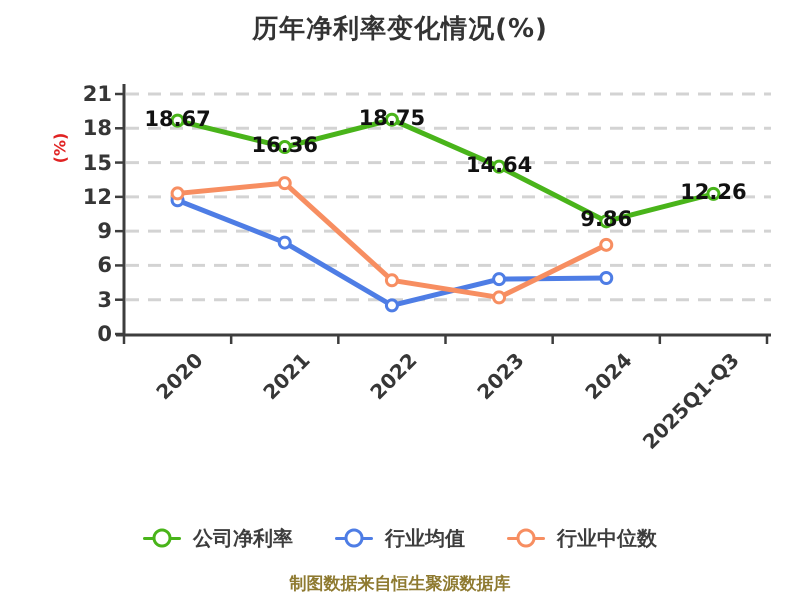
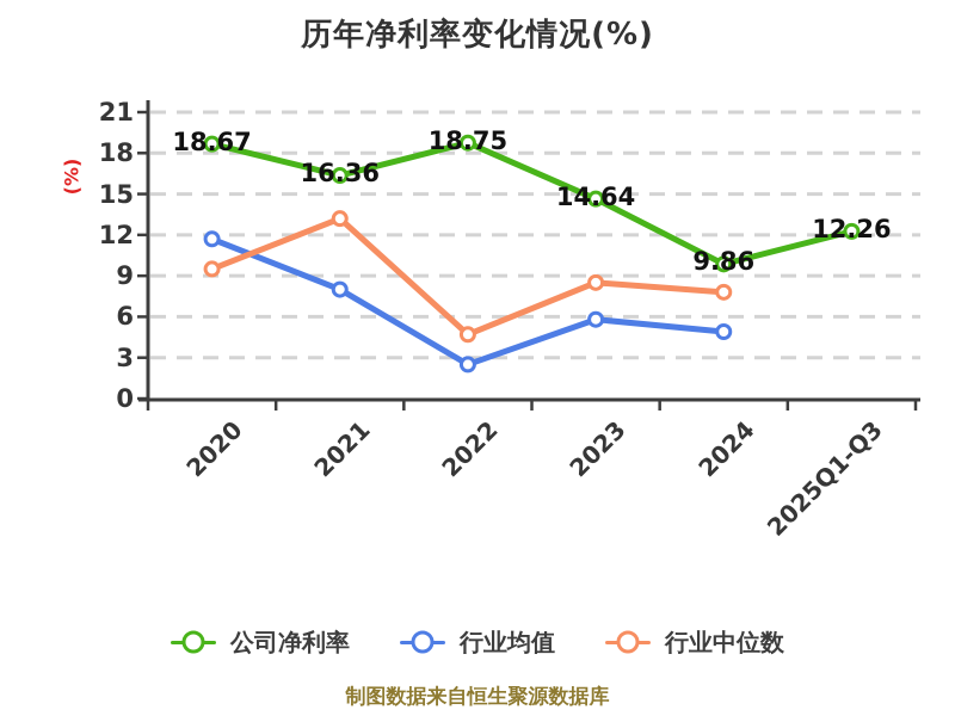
行业中位数/2020: 12.3 -> 9.5
行业均值/2023: 4.8 -> 5.8
行业中位数/2023: 3.2 -> 8.5
